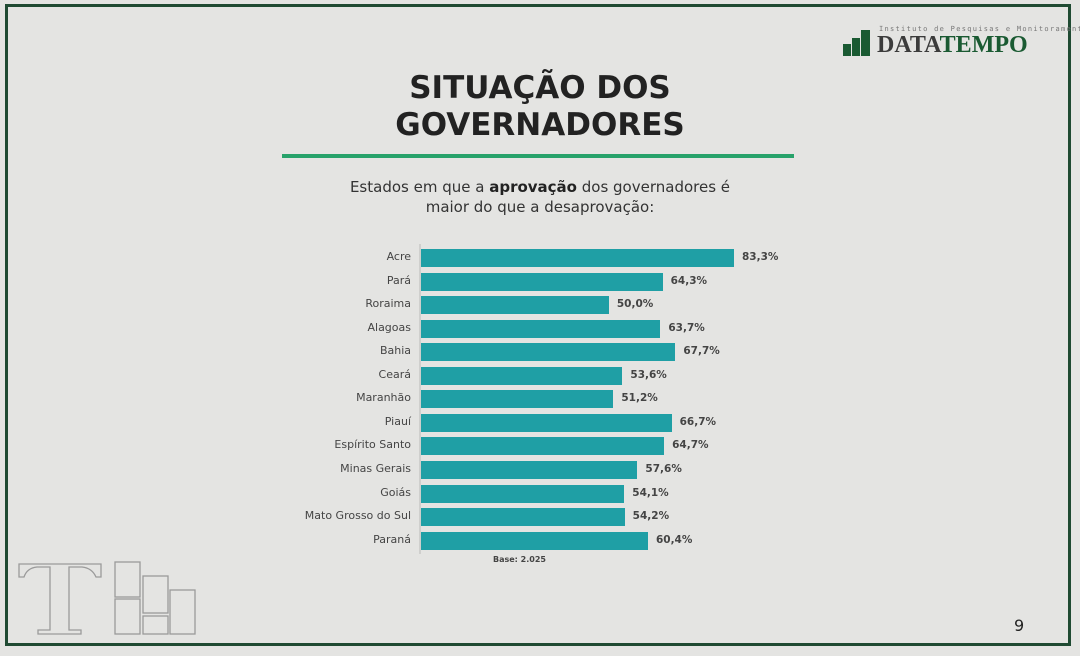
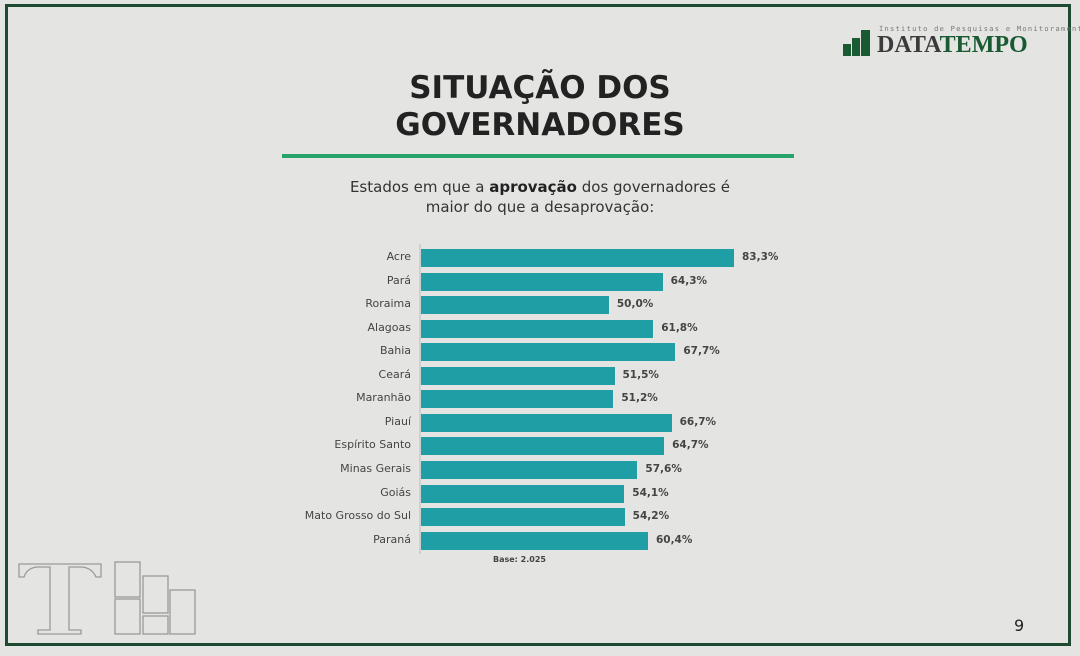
Alagoas: 63,7% -> 61,8%
Ceará: 53,6% -> 51,5%
